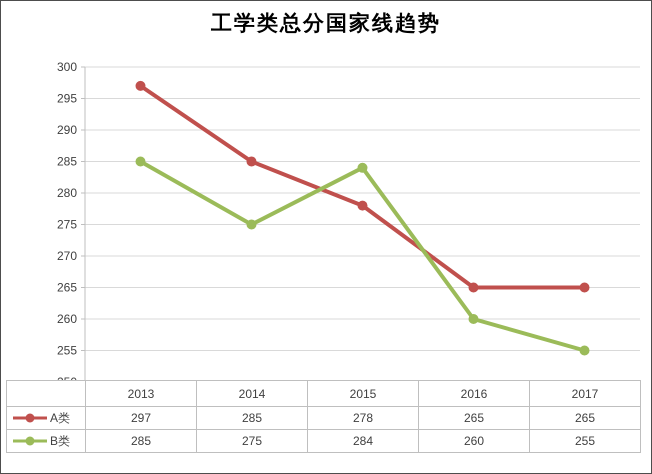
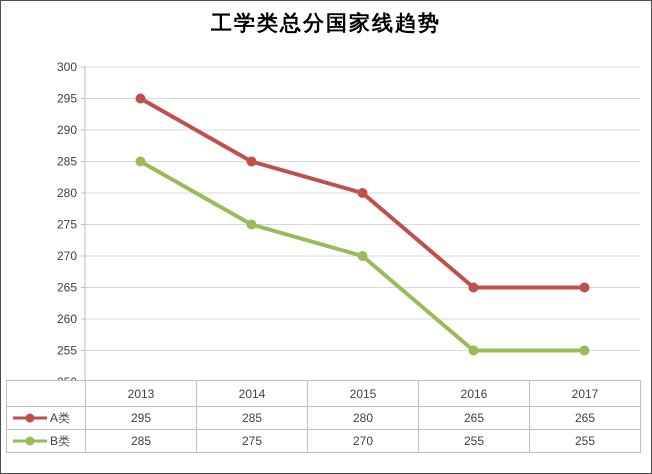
A类/2013: 297 -> 295
A类/2015: 278 -> 280
B类/2015: 284 -> 270
B类/2016: 260 -> 255
